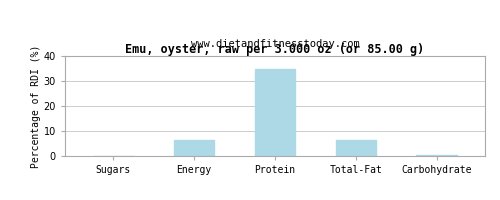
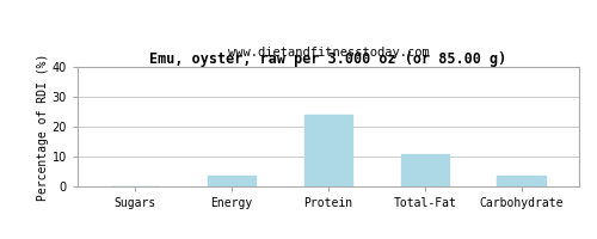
Energy: 6.5 -> 3.5
Protein: 35.0 -> 24.0
Total-Fat: 6.3 -> 11.0
Carbohydrate: 0.5 -> 3.5
